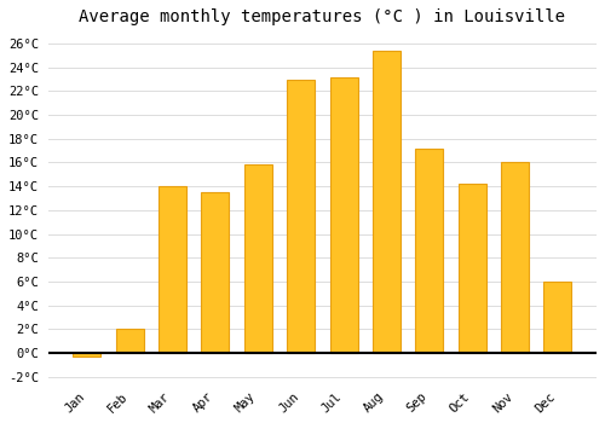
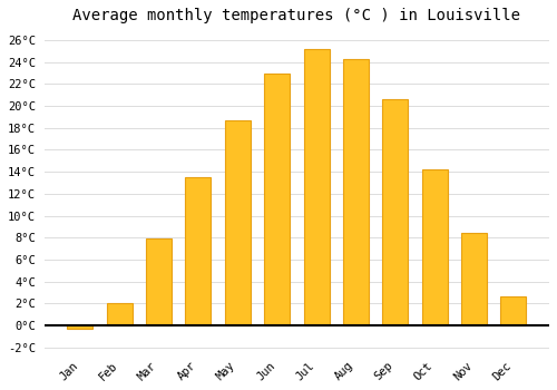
Mar: 14.0°C -> 7.9°C
May: 15.8°C -> 18.7°C
Jul: 23.2°C -> 25.2°C
Aug: 25.4°C -> 24.3°C
Sep: 17.2°C -> 20.6°C
Nov: 16.0°C -> 8.4°C
Dec: 6.0°C -> 2.6°C
